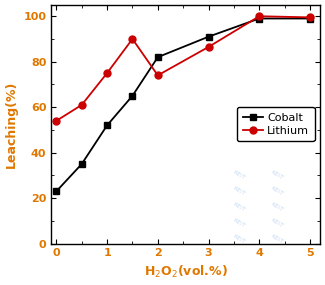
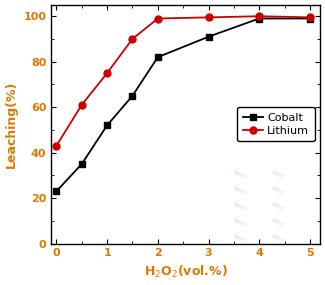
Lithium/0: 54.0 -> 43.0
Lithium/2: 74.0 -> 99.0
Lithium/3: 86.5 -> 99.5
